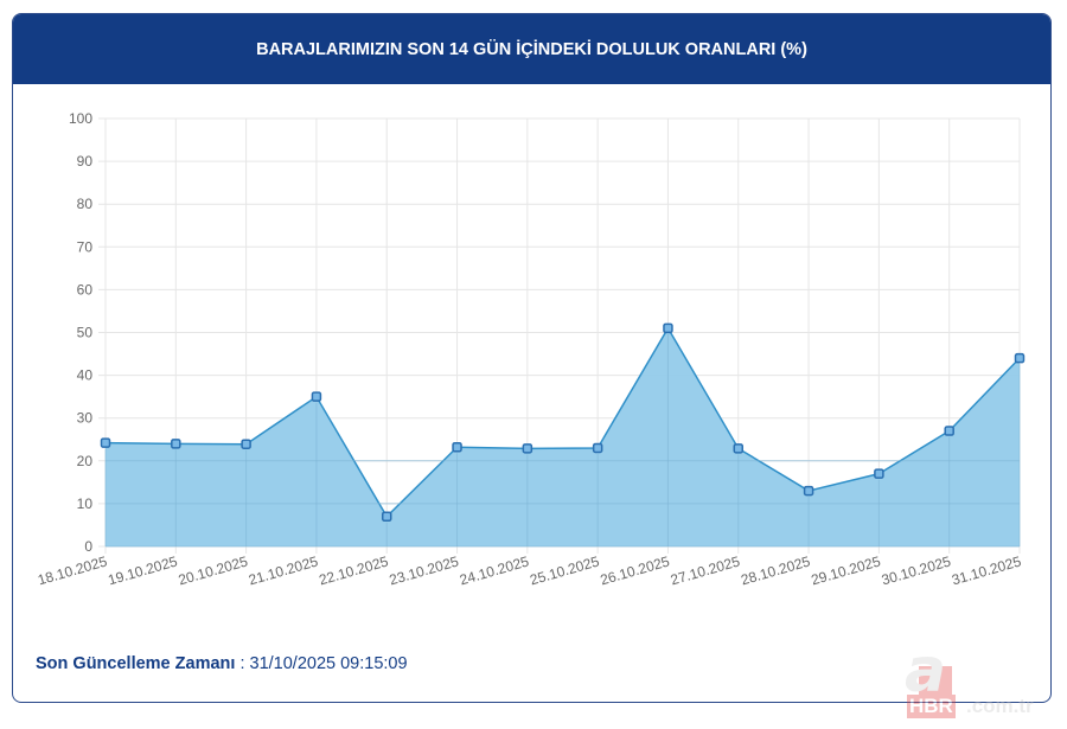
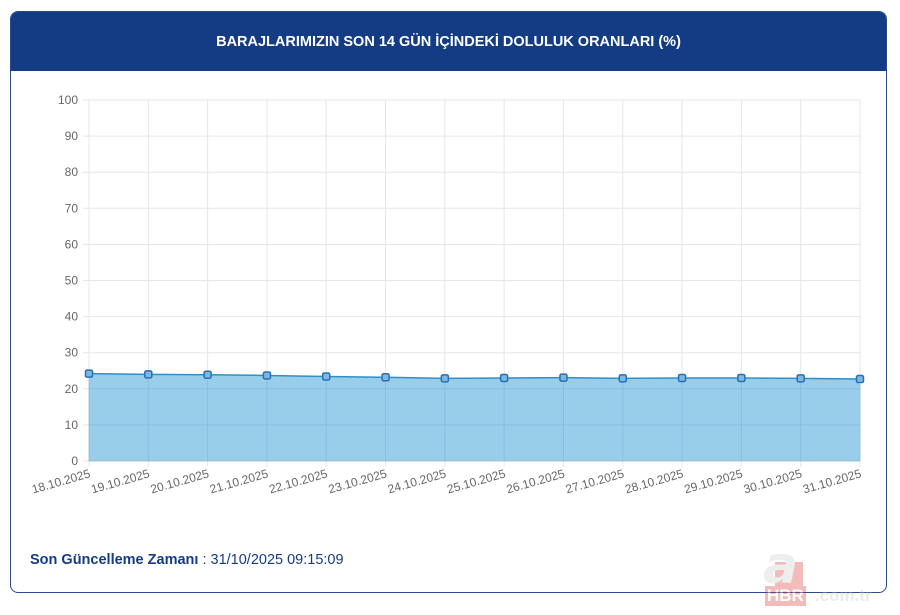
21.10.2025: 35 -> 24
22.10.2025: 7 -> 23
26.10.2025: 51 -> 23
28.10.2025: 13 -> 23
29.10.2025: 17 -> 23
30.10.2025: 27 -> 23
31.10.2025: 44 -> 23
